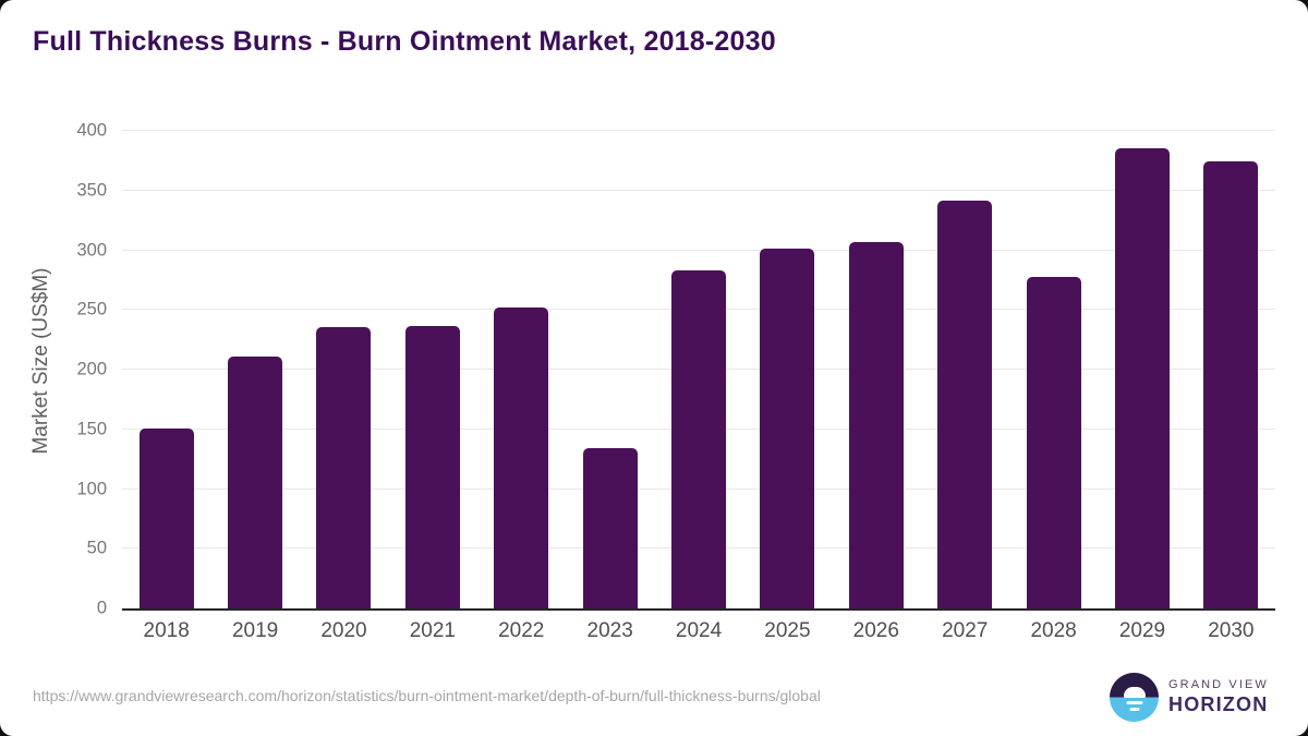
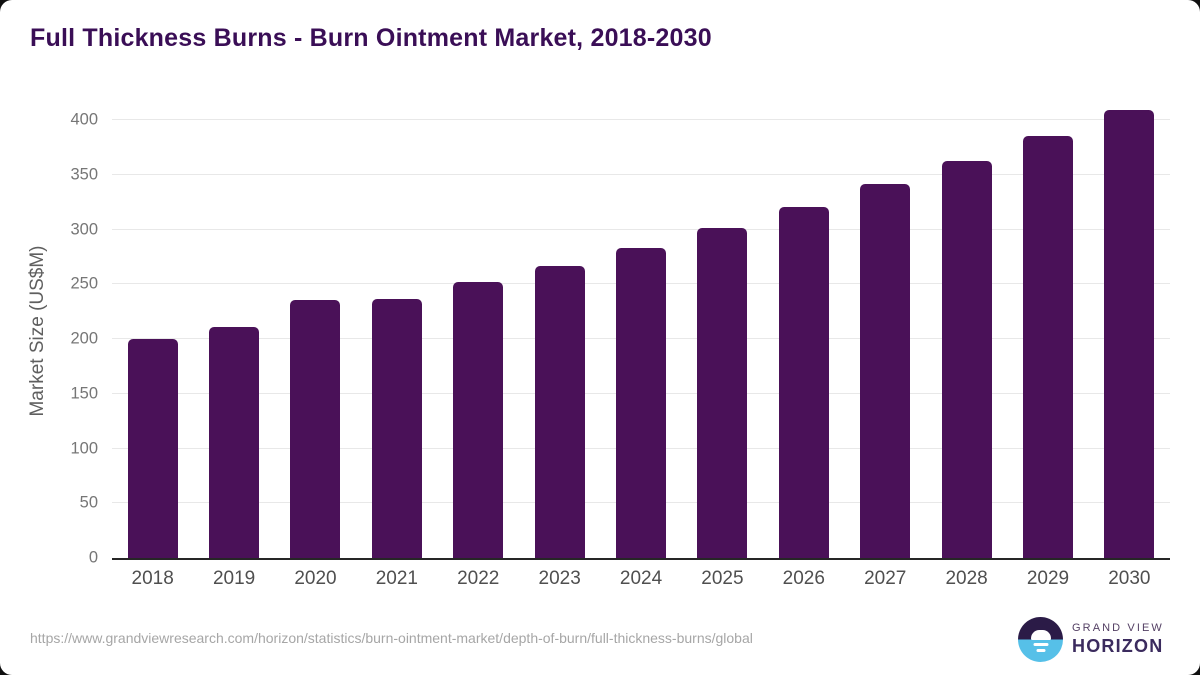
2018: 151 -> 200
2023: 134 -> 267
2026: 307 -> 321
2028: 278 -> 363
2030: 375 -> 409
